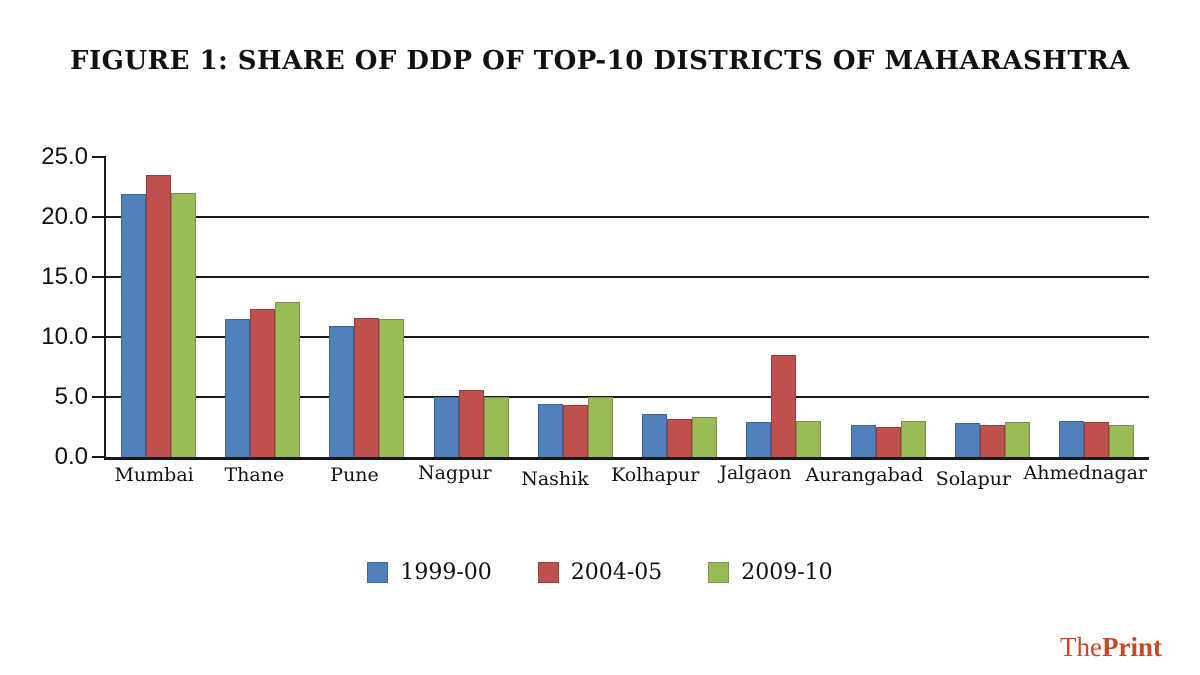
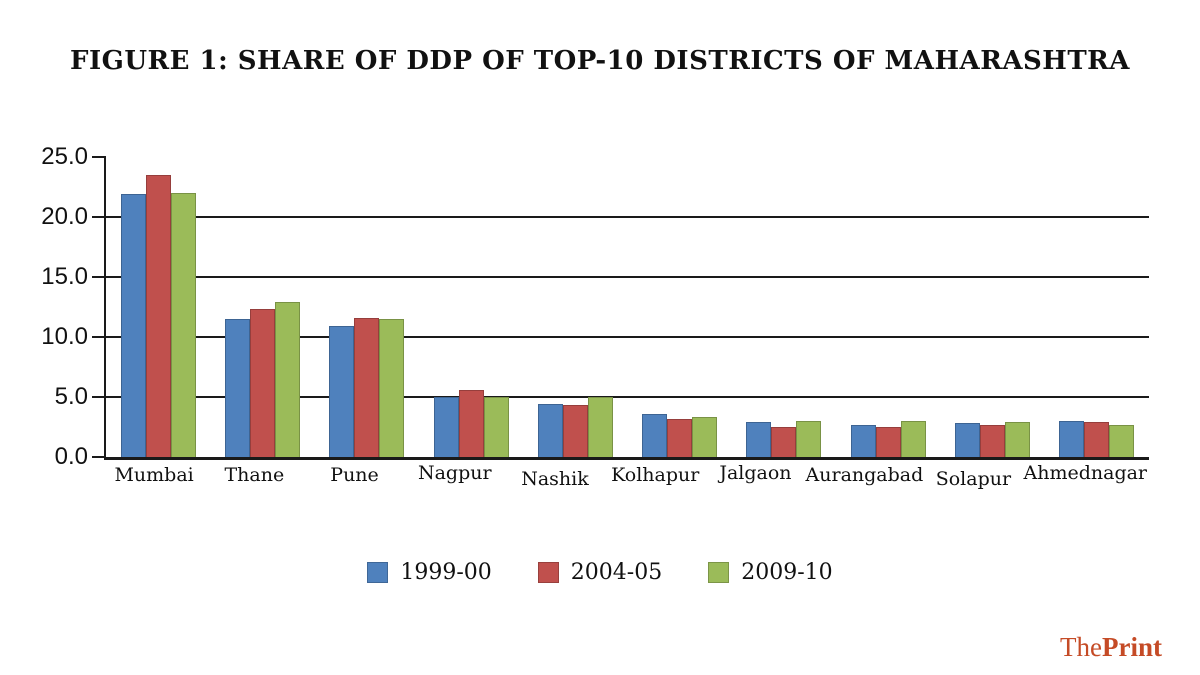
2004-05/Jalgaon: 8.5 -> 2.5
